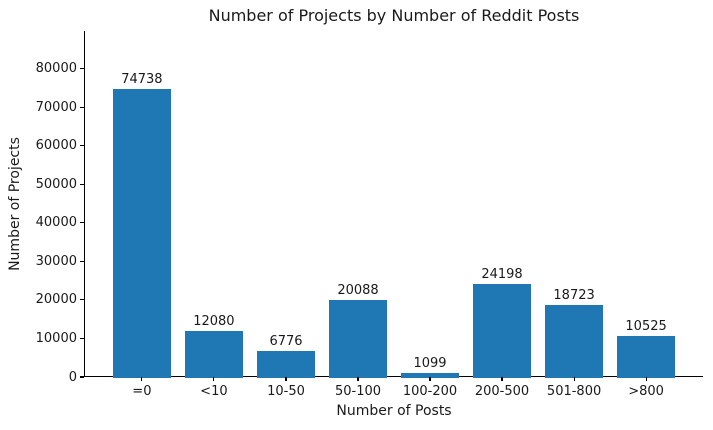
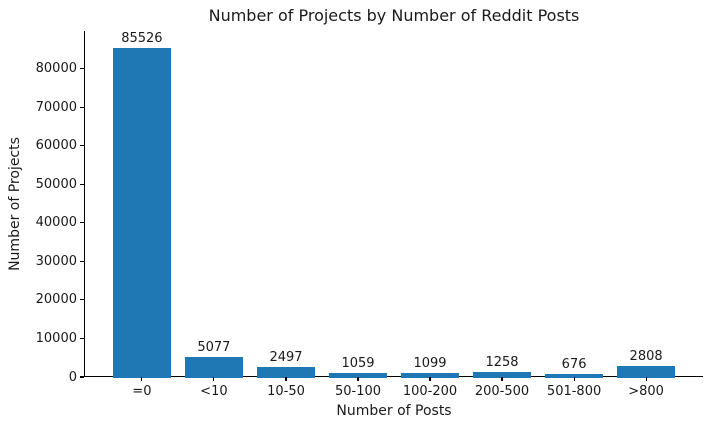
=0: 74738 -> 85526
<10: 12080 -> 5077
10-50: 6776 -> 2497
50-100: 20088 -> 1059
200-500: 24198 -> 1258
501-800: 18723 -> 676
>800: 10525 -> 2808
